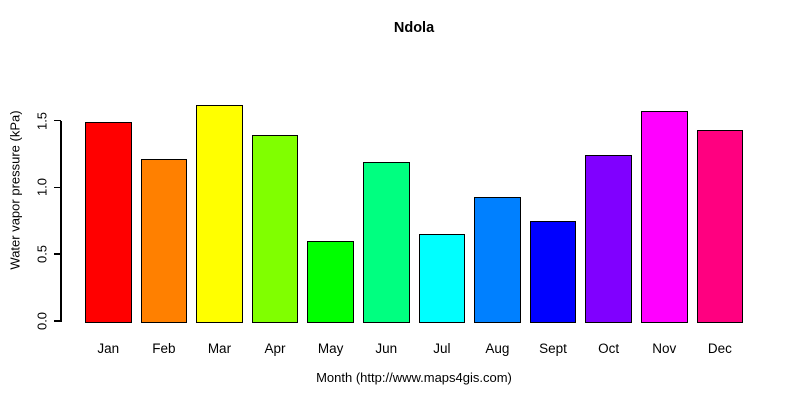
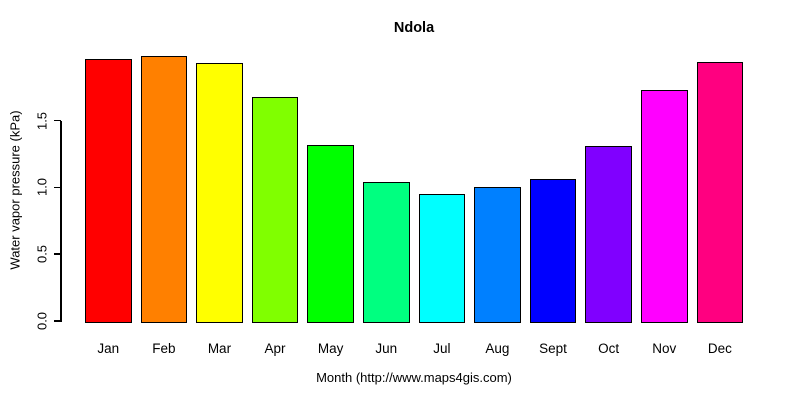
Jan: 1.49 -> 1.96
Feb: 1.21 -> 1.98
Mar: 1.62 -> 1.93
Apr: 1.39 -> 1.68
May: 0.60 -> 1.32
Jun: 1.19 -> 1.04
Jul: 0.65 -> 0.95
Aug: 0.93 -> 1.00
Sept: 0.75 -> 1.06
Oct: 1.24 -> 1.31
Nov: 1.57 -> 1.73
Dec: 1.43 -> 1.94
